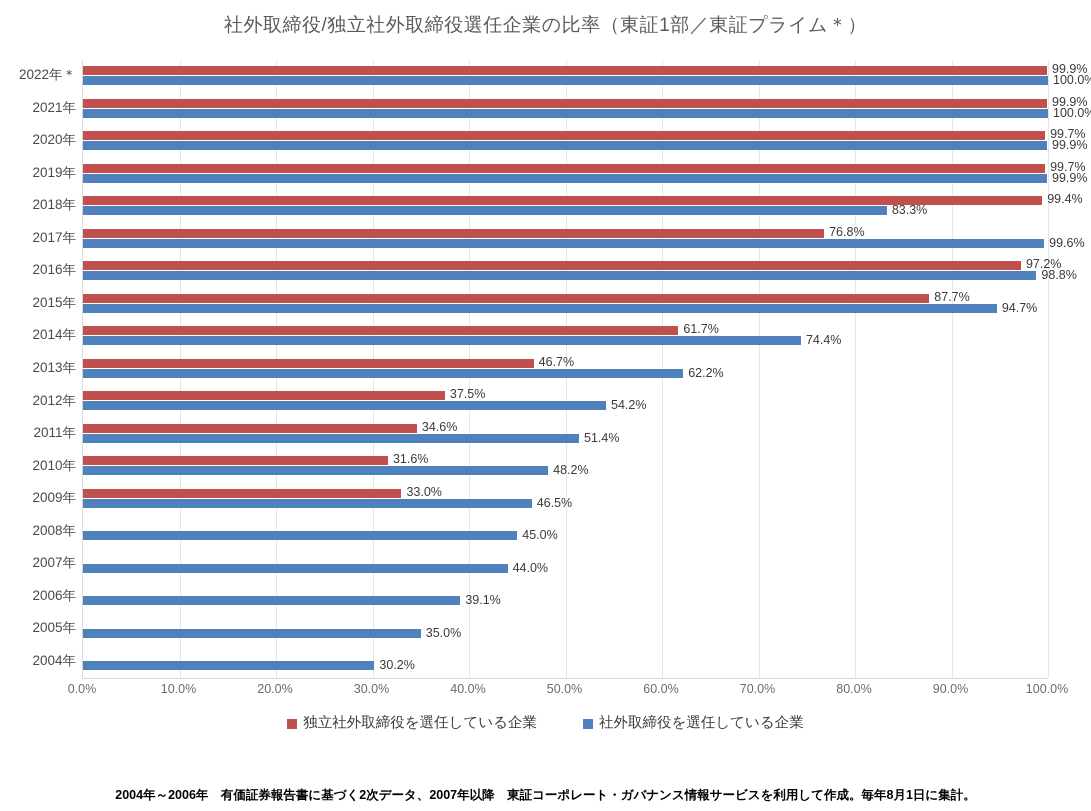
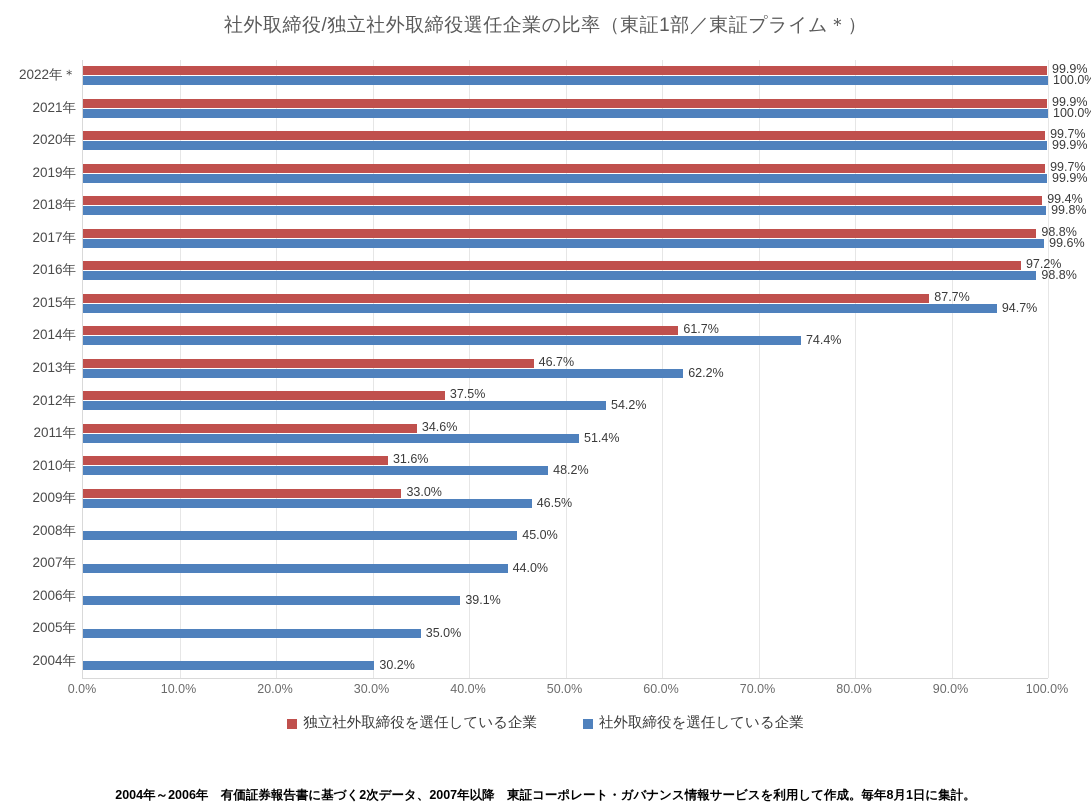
社外取締役を選任している企業/2018年: 83.3% -> 99.8%
独立社外取締役を選任している企業/2017年: 76.8% -> 98.8%
